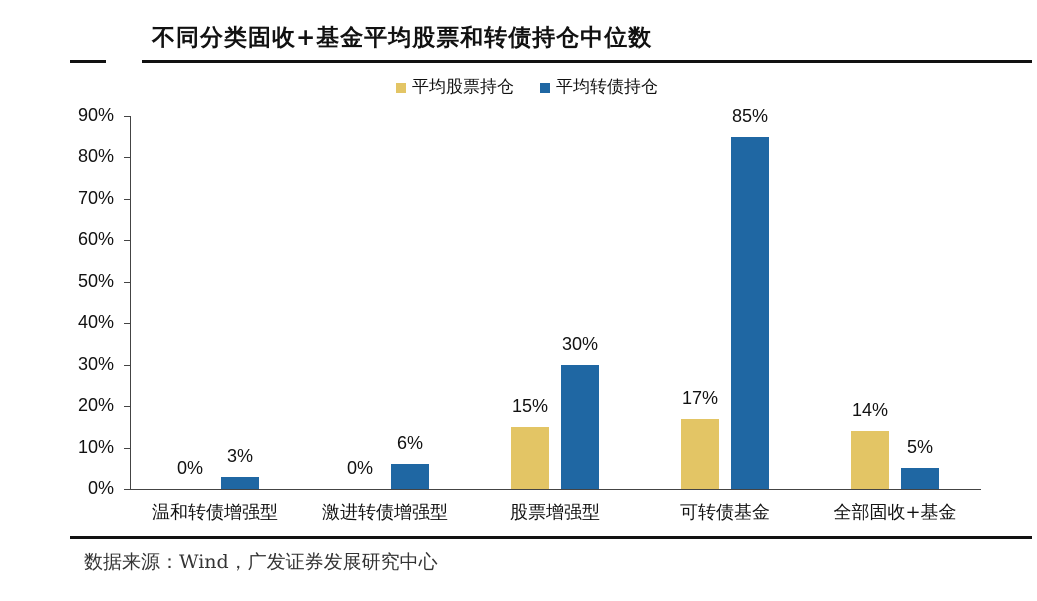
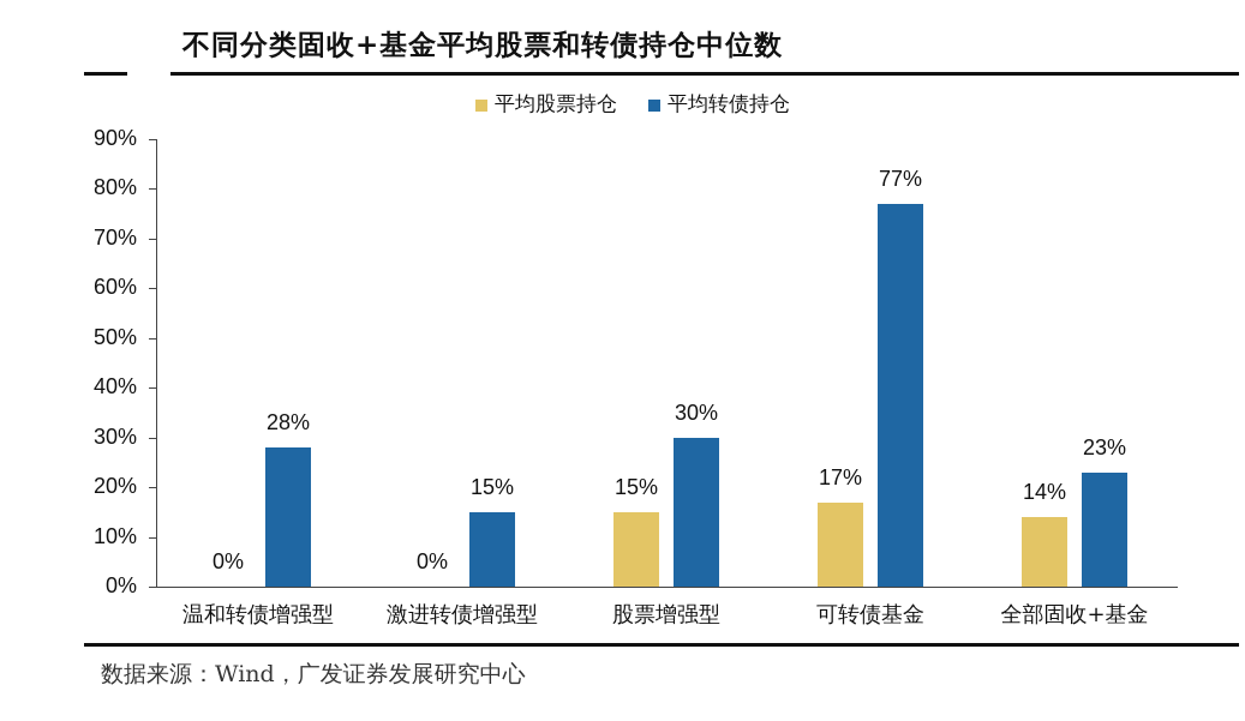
平均转债持仓/温和转债增强型: 3% -> 28%
平均转债持仓/激进转债增强型: 6% -> 15%
平均转债持仓/可转债基金: 85% -> 77%
平均转债持仓/全部固收+基金: 5% -> 23%
